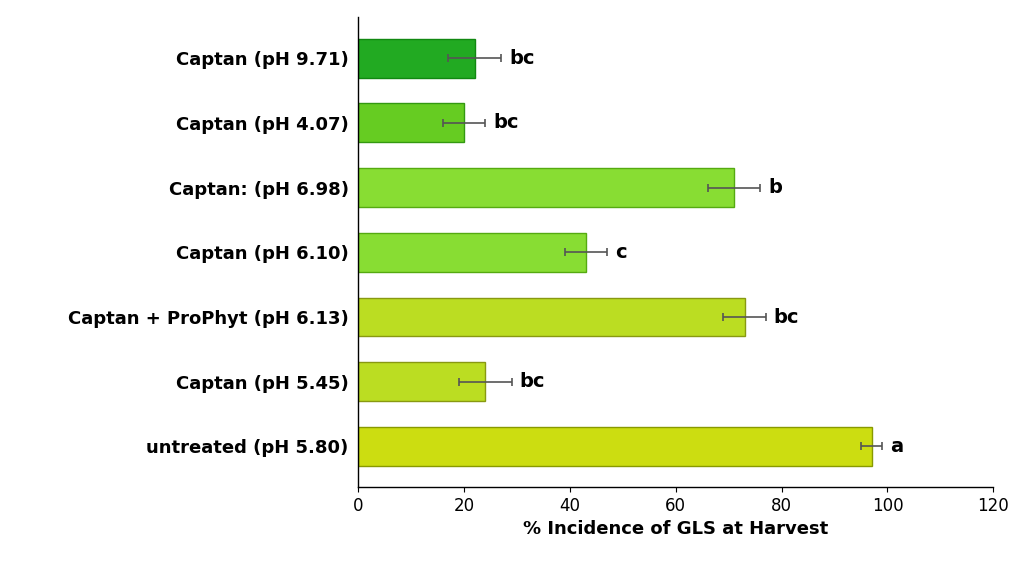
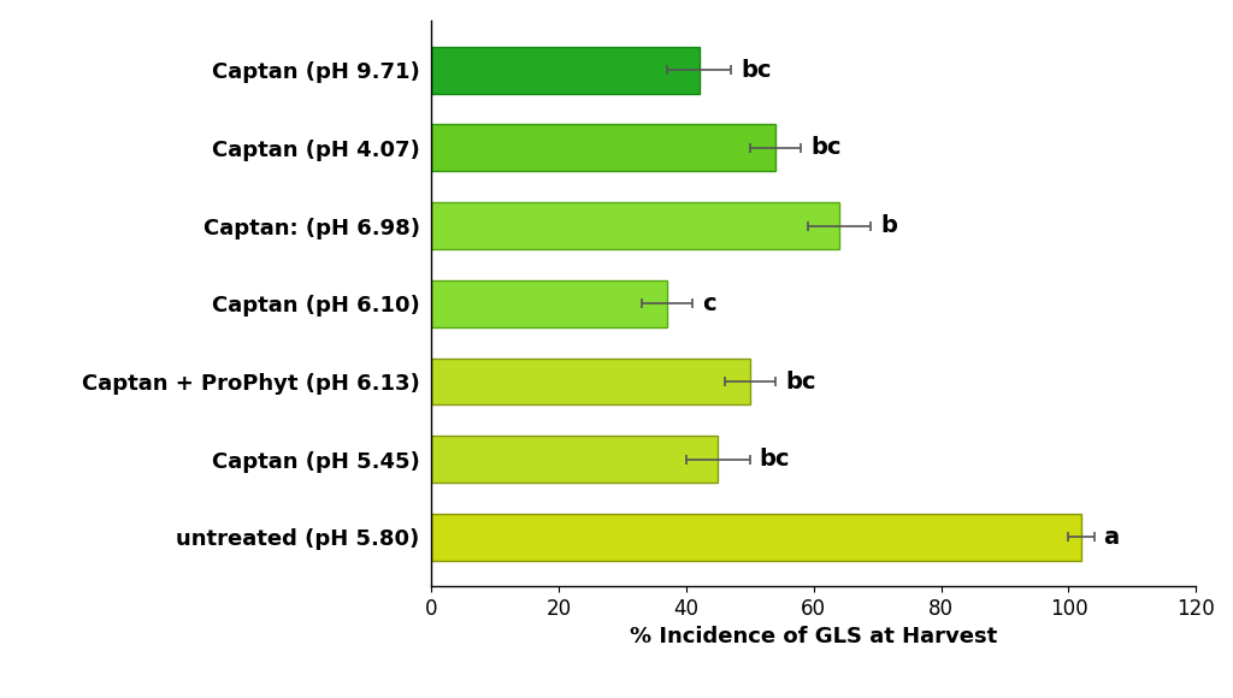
Captan (pH 9.71): 22 -> 42
Captan (pH 4.07): 20 -> 54
Captan: (pH 6.98): 71 -> 64
Captan (pH 6.10): 43 -> 37
Captan + ProPhyt (pH 6.13): 73 -> 50
Captan (pH 5.45): 24 -> 45
untreated (pH 5.80): 97 -> 102
